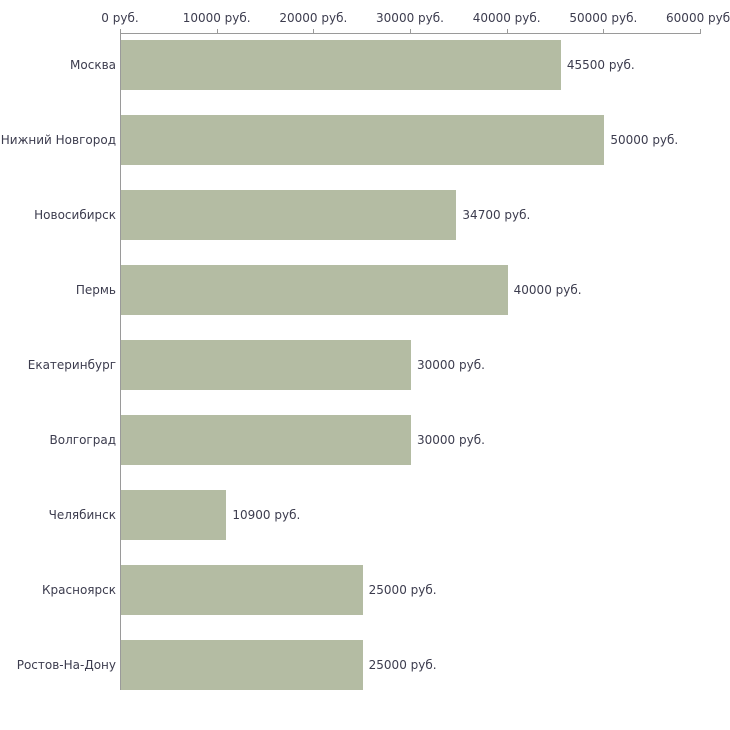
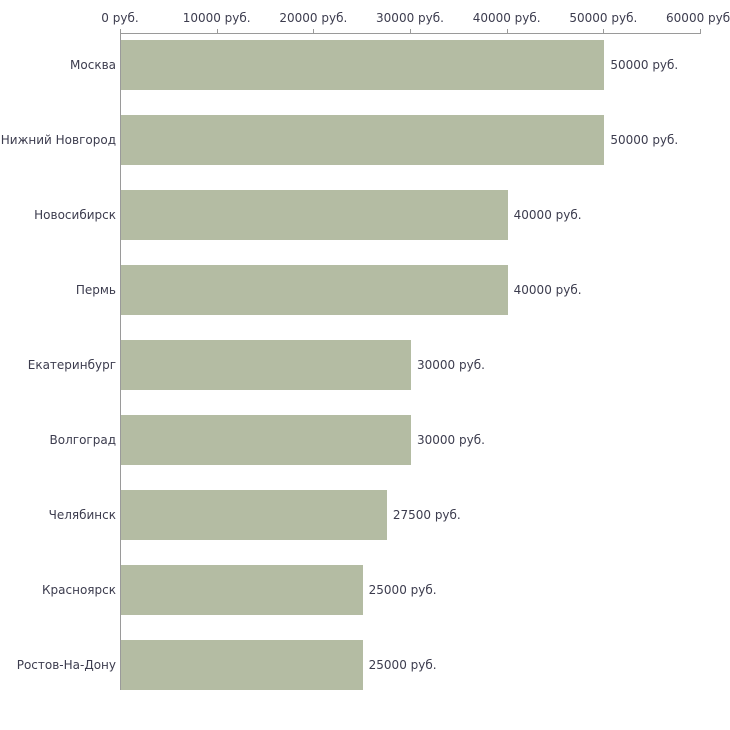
Москва: 45500 -> 50000
Новосибирск: 34700 -> 40000
Челябинск: 10900 -> 27500
